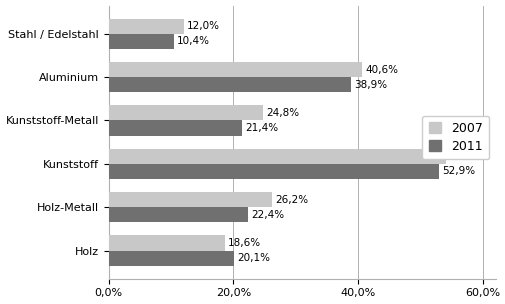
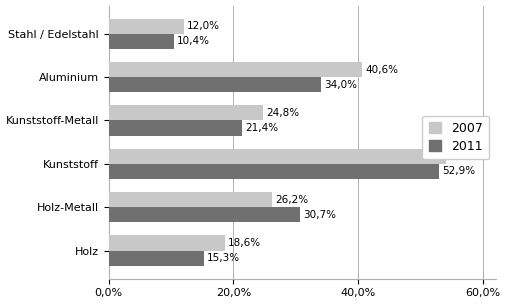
2011/Aluminium: 38,9% -> 34,0%
2011/Holz-Metall: 22,4% -> 30,7%
2011/Holz: 20,1% -> 15,3%
